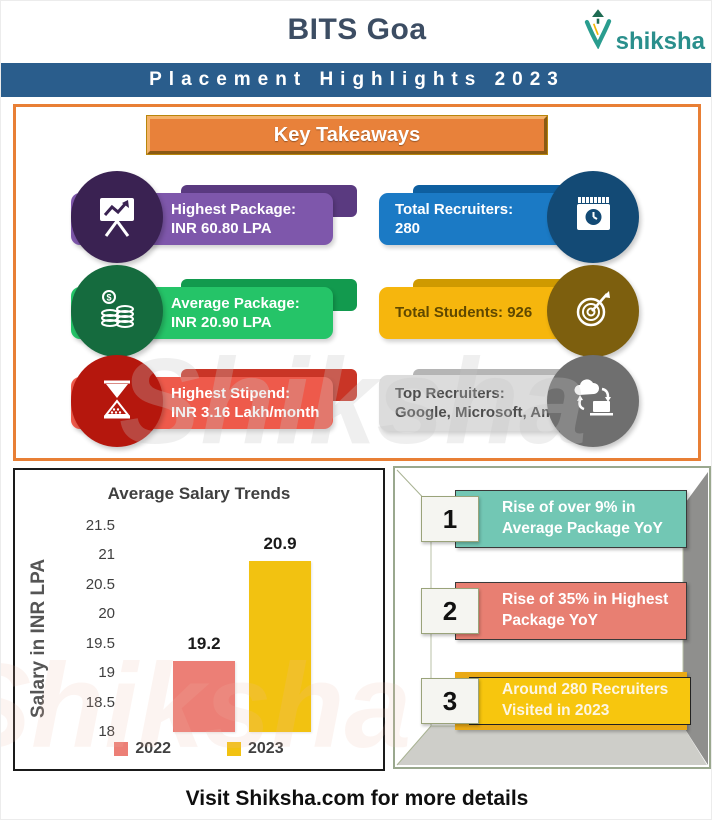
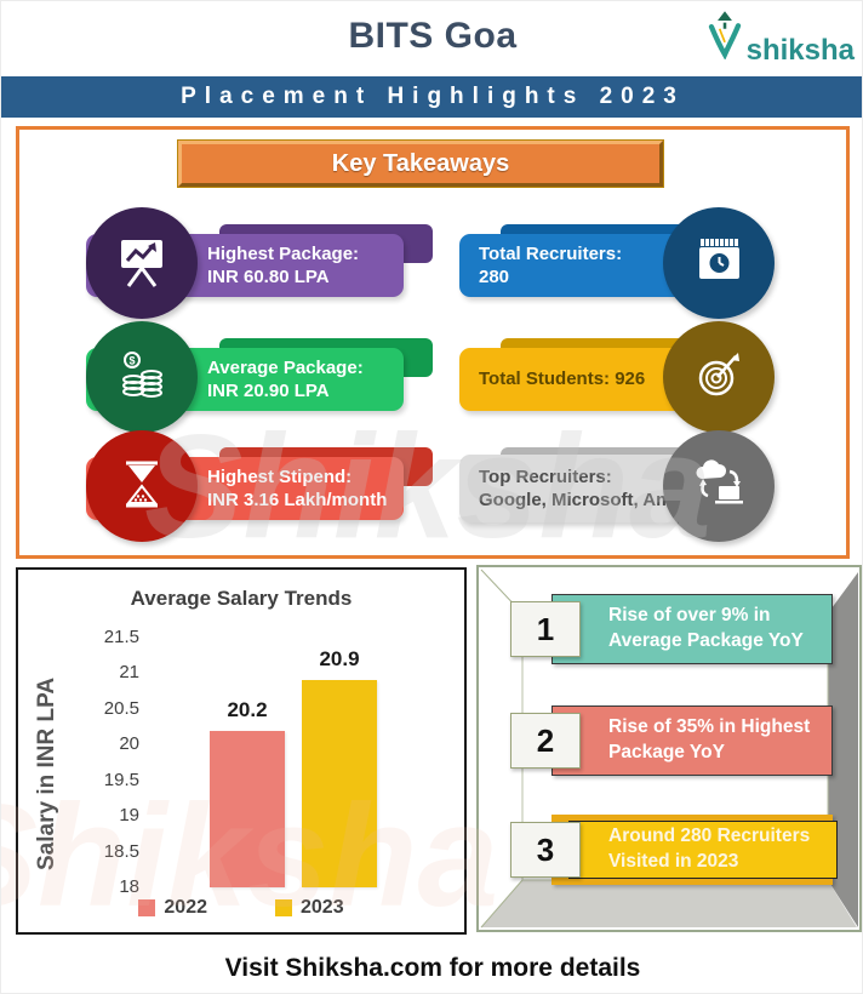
2022: 19.2 -> 20.2
